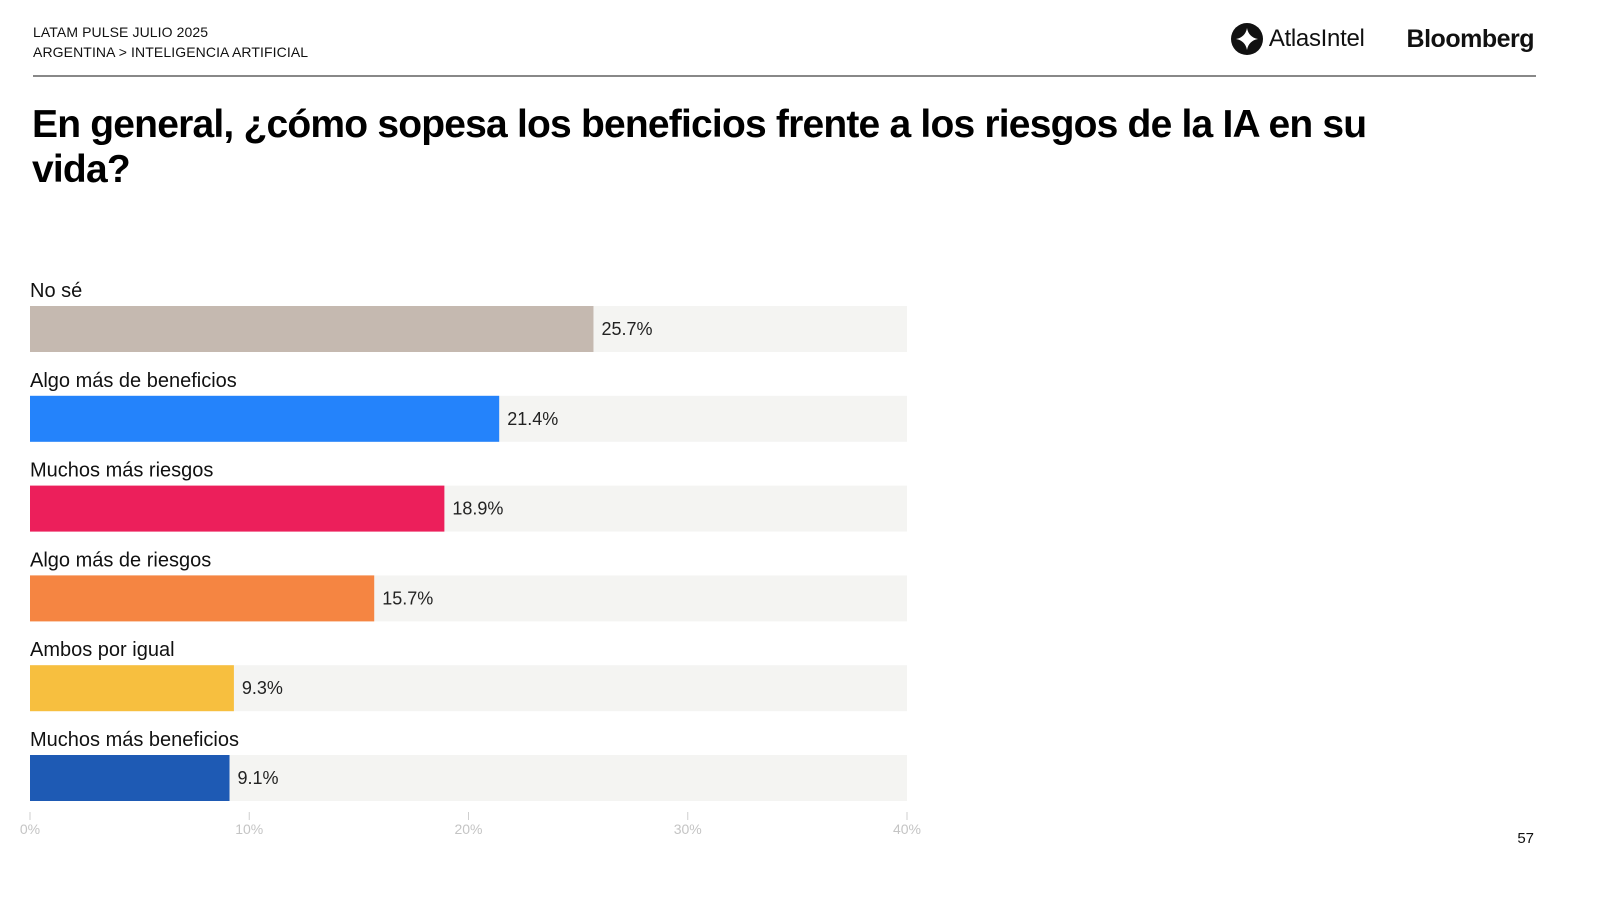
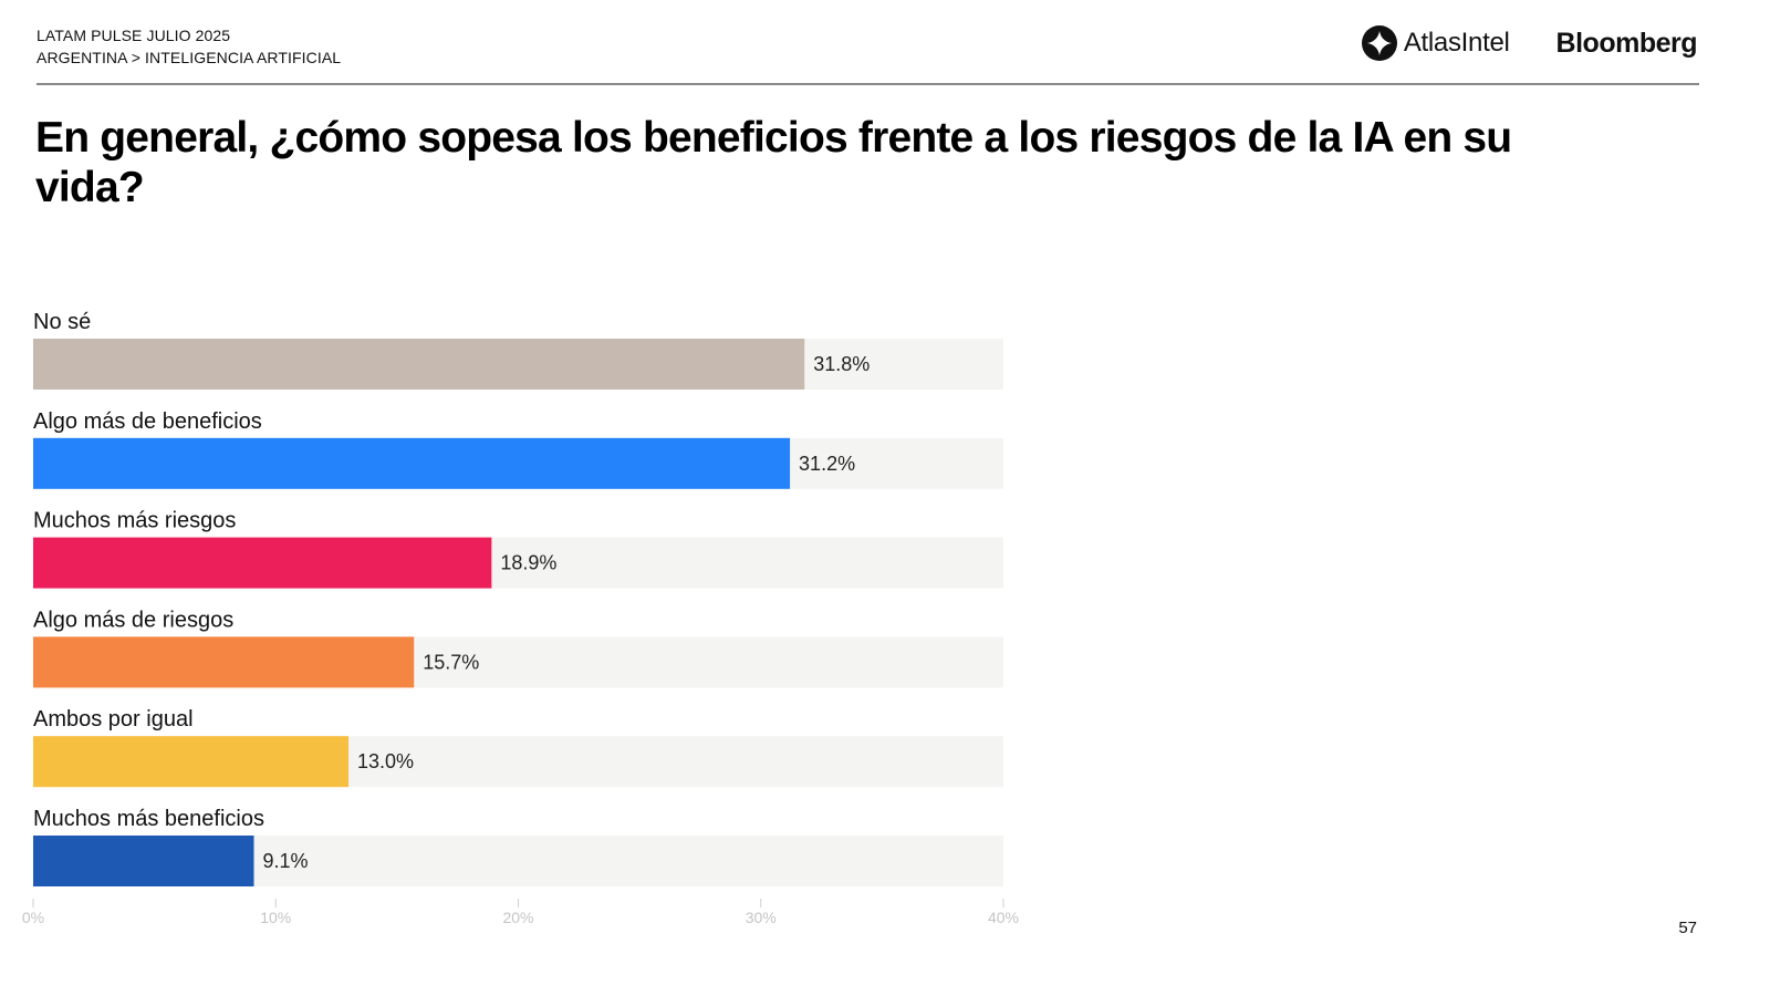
No sé: 25.7% -> 31.8%
Algo más de beneficios: 21.4% -> 31.2%
Ambos por igual: 9.3% -> 13.0%
